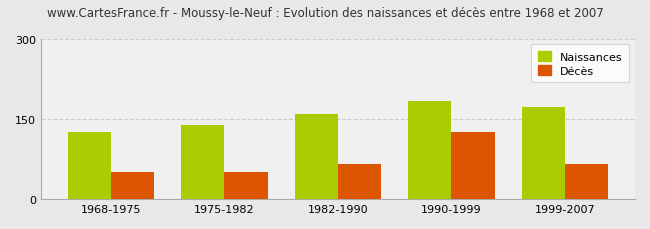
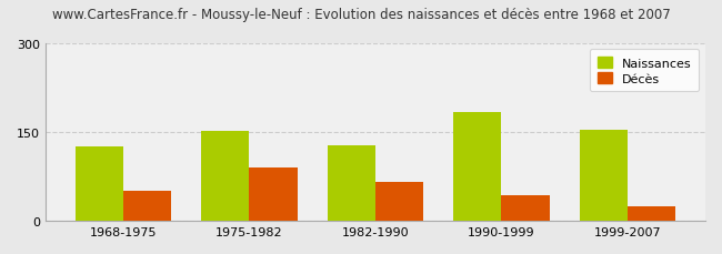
Naissances/1975-1982: 138 -> 152
Décès/1975-1982: 50 -> 90
Naissances/1982-1990: 160 -> 128
Décès/1990-1999: 125 -> 44
Naissances/1999-2007: 172 -> 154
Décès/1999-2007: 65 -> 24
